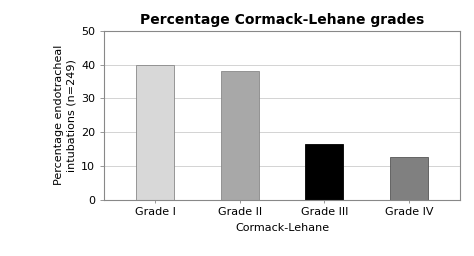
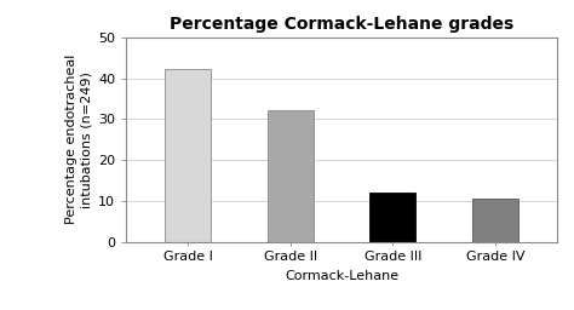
Grade I: 40.0 -> 42.2
Grade II: 38.0 -> 32.2
Grade III: 16.5 -> 12.0
Grade IV: 12.5 -> 10.5
